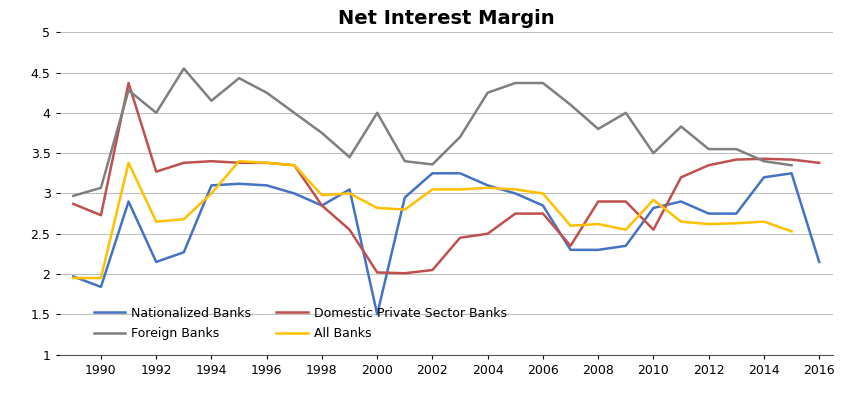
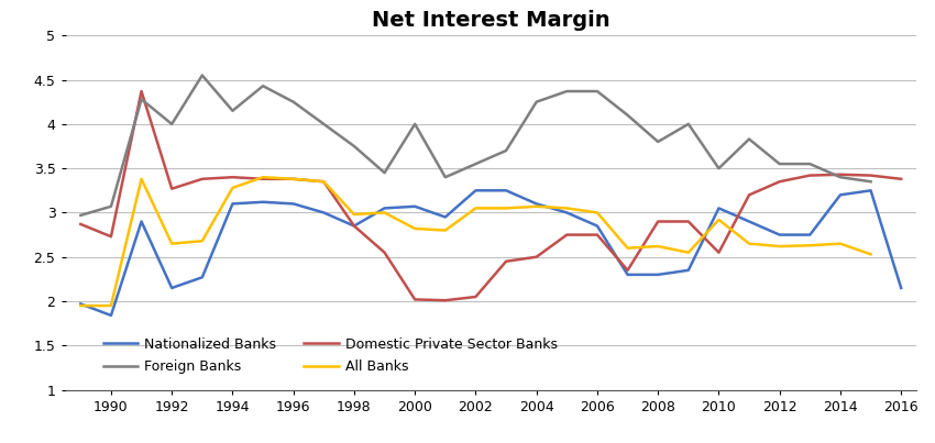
All Banks/1994: 3.00 -> 3.28
Nationalized Banks/2000: 1.50 -> 3.07
Foreign Banks/2002: 3.36 -> 3.55
Nationalized Banks/2010: 2.82 -> 3.05
